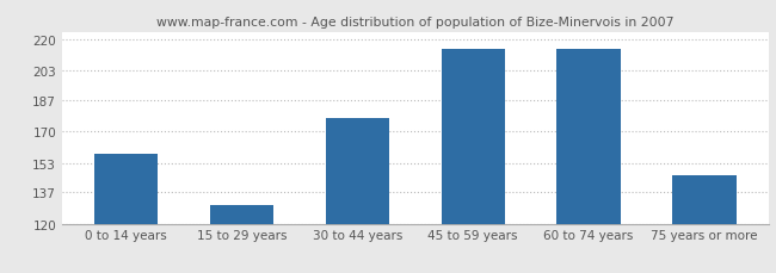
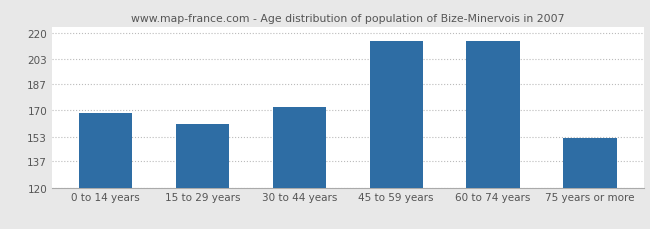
0 to 14 years: 158 -> 168
15 to 29 years: 130 -> 161
30 to 44 years: 177 -> 172
75 years or more: 146 -> 152
